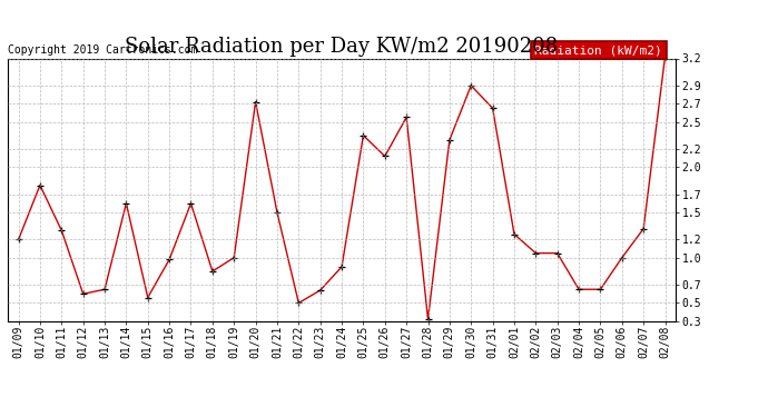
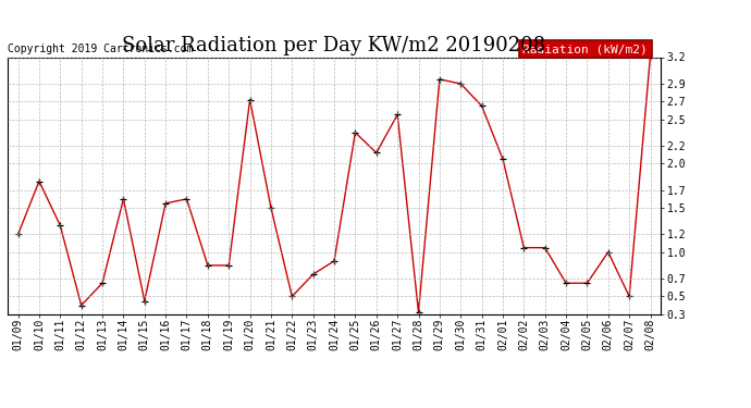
01/12: 0.60 -> 0.40
01/15: 0.56 -> 0.45
01/16: 0.98 -> 1.55
01/19: 1.00 -> 0.85
01/23: 0.64 -> 0.75
01/29: 2.30 -> 2.95
02/01: 1.26 -> 2.05
02/07: 1.32 -> 0.50
